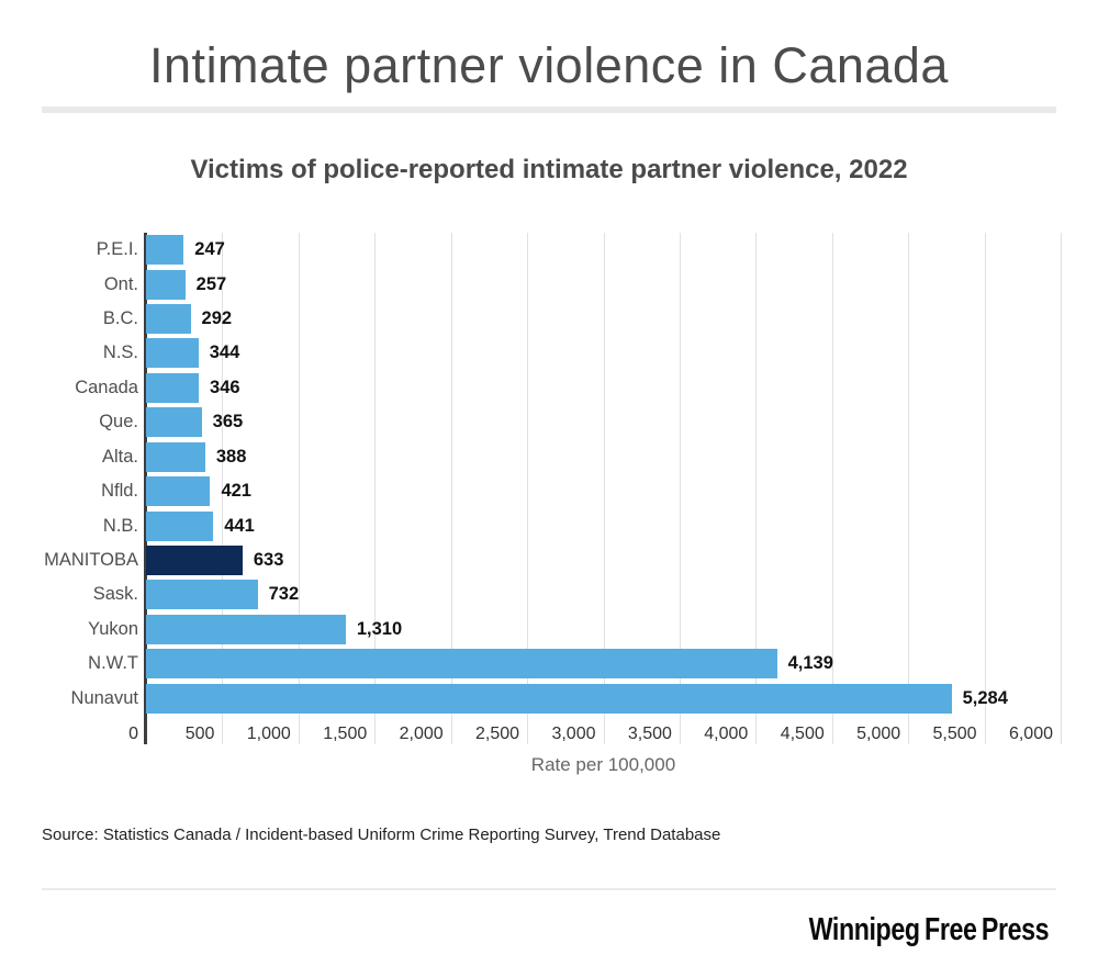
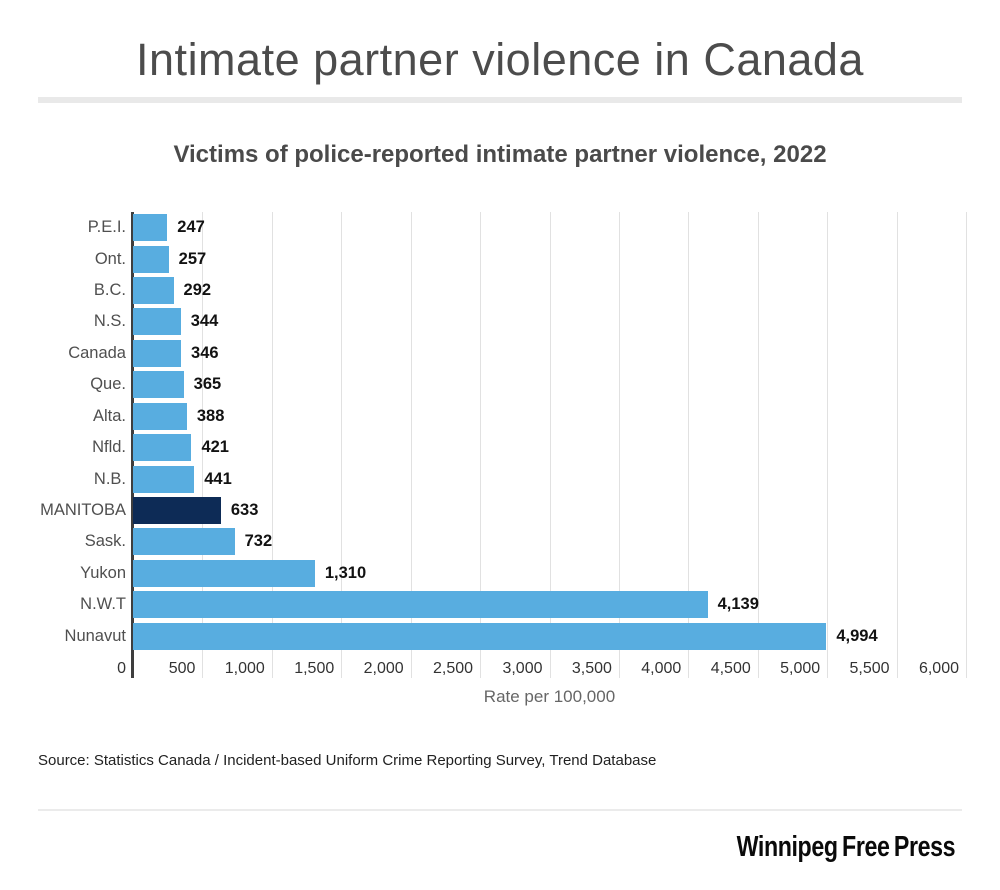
Nunavut: 5,284 -> 4,994
